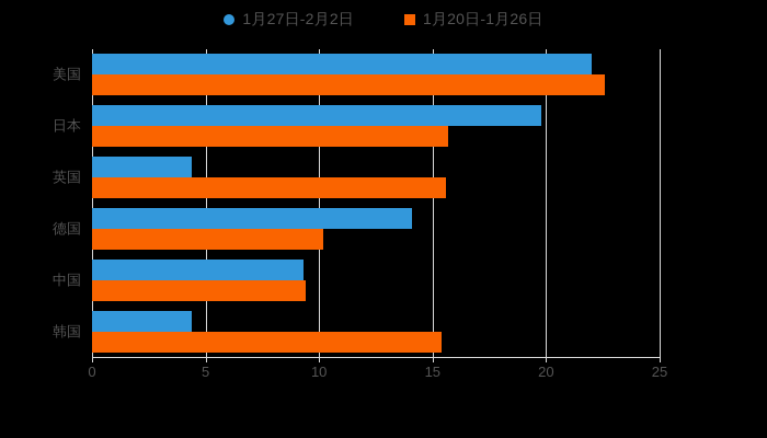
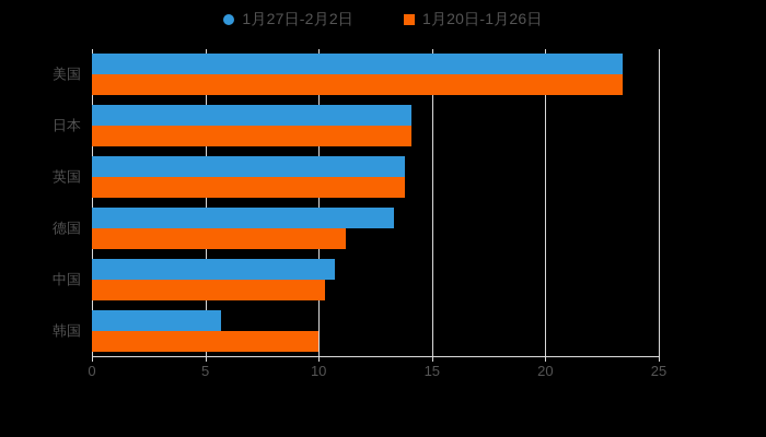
1月27日-2月2日/美国: 22.0 -> 23.4
1月20日-1月26日/美国: 22.6 -> 23.4
1月27日-2月2日/日本: 19.8 -> 14.1
1月20日-1月26日/日本: 15.7 -> 14.1
1月27日-2月2日/英国: 4.4 -> 13.8
1月20日-1月26日/英国: 15.6 -> 13.8
1月27日-2月2日/德国: 14.1 -> 13.3
1月20日-1月26日/德国: 10.2 -> 11.2
1月27日-2月2日/中国: 9.3 -> 10.7
1月20日-1月26日/中国: 9.4 -> 10.3
1月27日-2月2日/韩国: 4.4 -> 5.7
1月20日-1月26日/韩国: 15.4 -> 10.0
